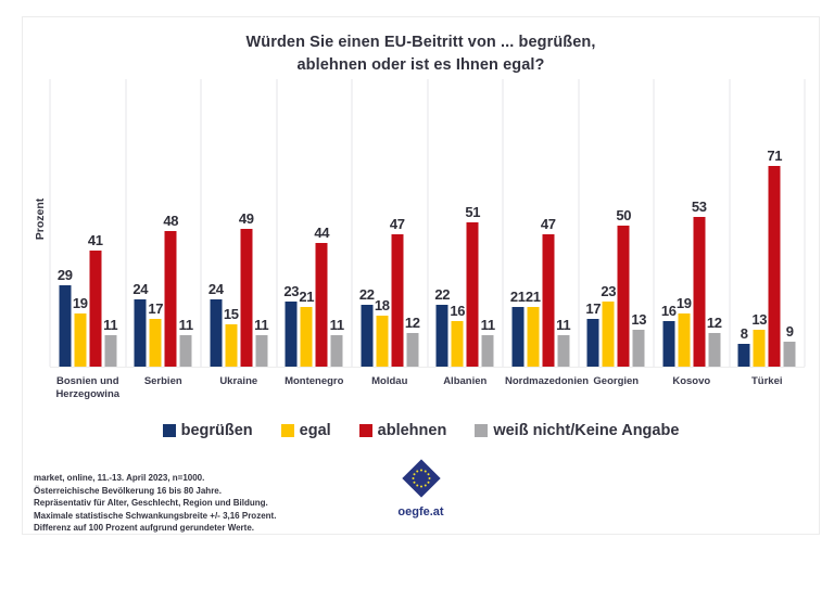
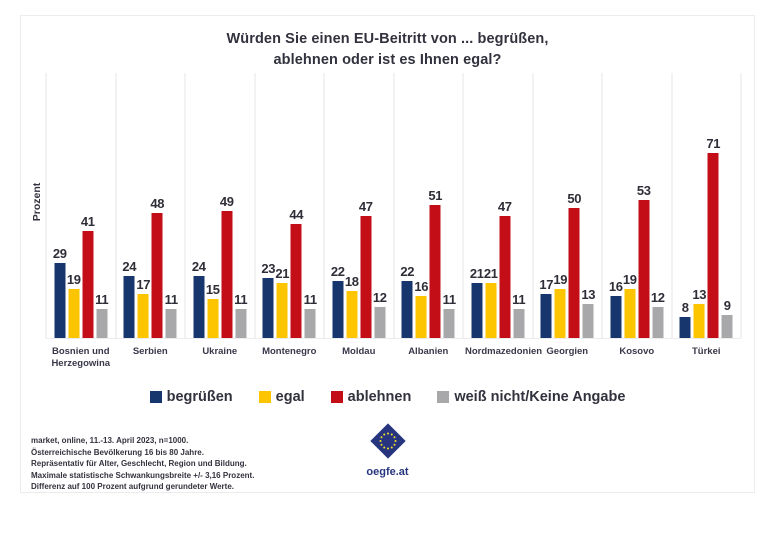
egal/Georgien: 23 -> 19
